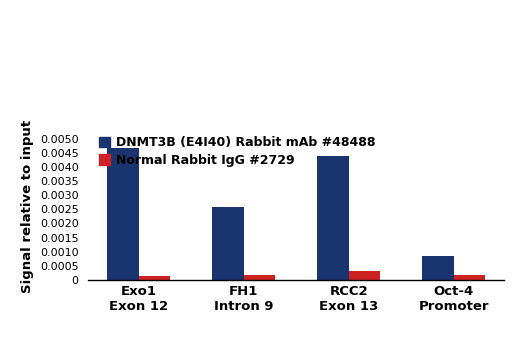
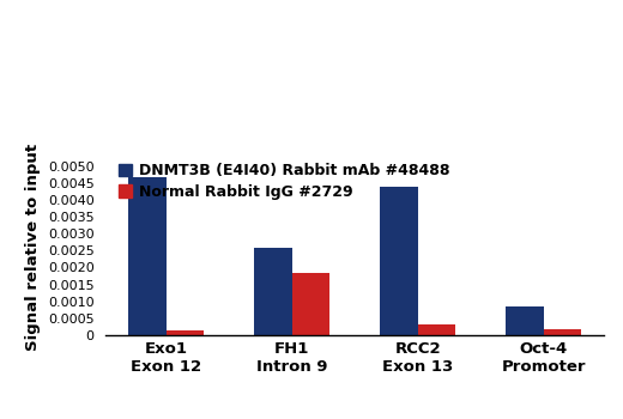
Normal Rabbit IgG #2729/FH1 Intron 9: 0.00018 -> 0.00185
